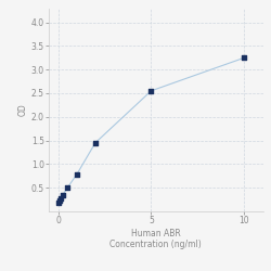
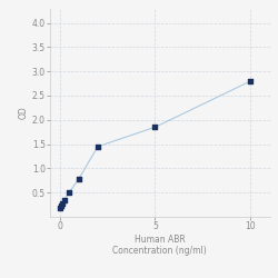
5: 2.55 -> 1.85
10: 3.25 -> 2.80
